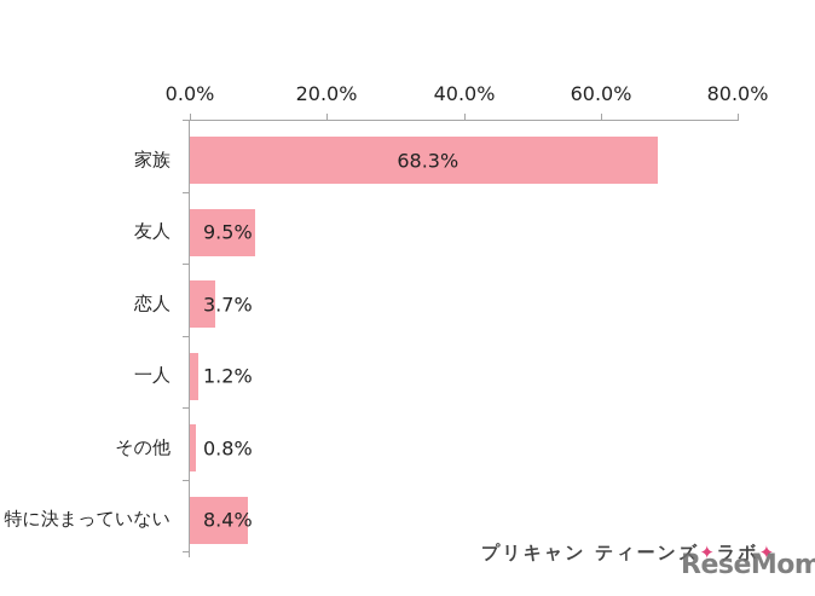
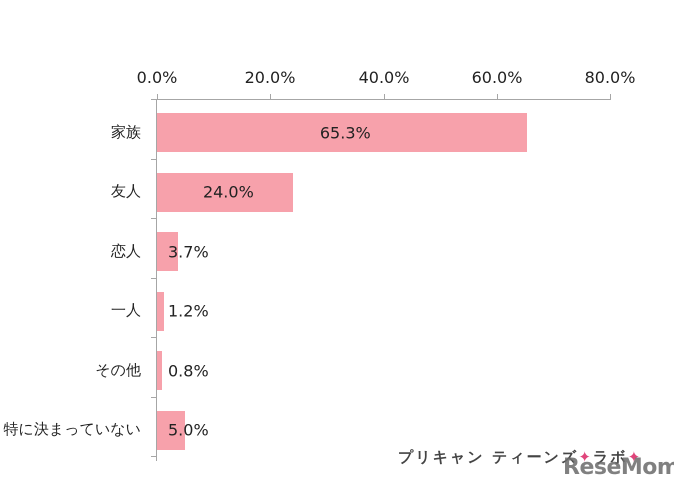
家族: 68.3% -> 65.3%
友人: 9.5% -> 24.0%
特に決まっていない: 8.4% -> 5.0%
